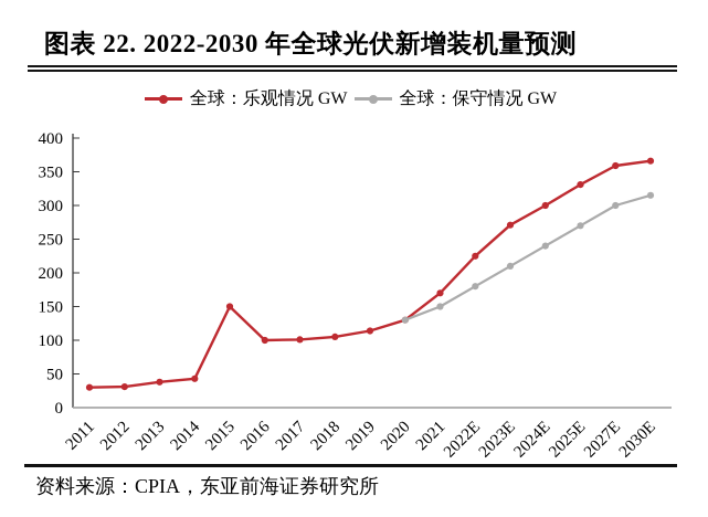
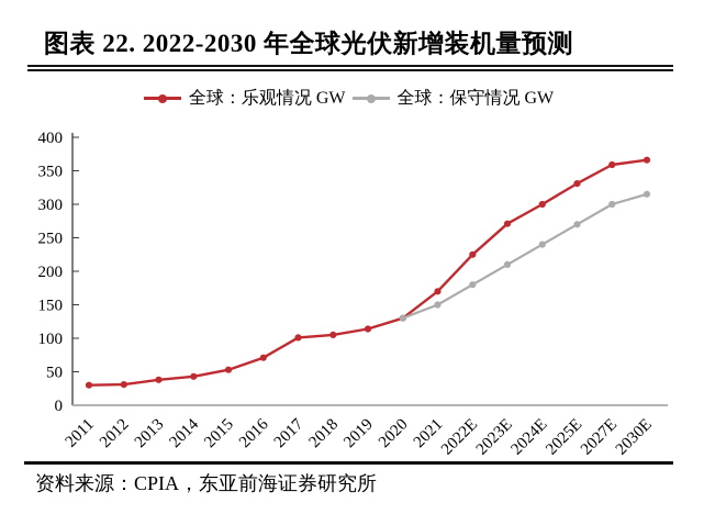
全球：乐观情况 GW/2015: 150 -> 50
全球：乐观情况 GW/2016: 100 -> 70
